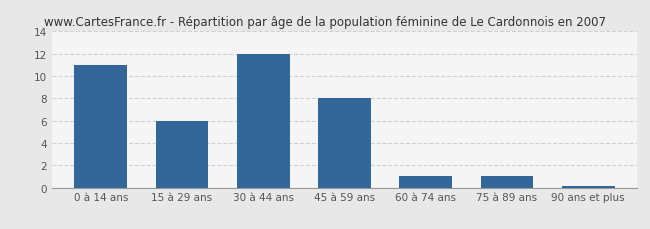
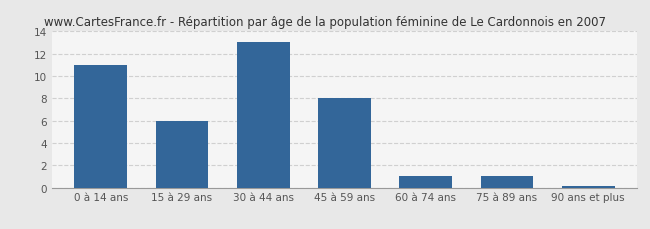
30 à 44 ans: 12.0 -> 13.0
